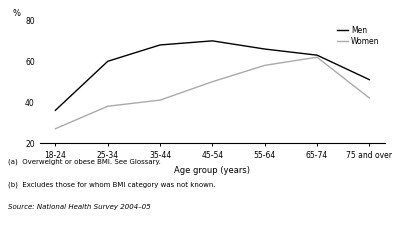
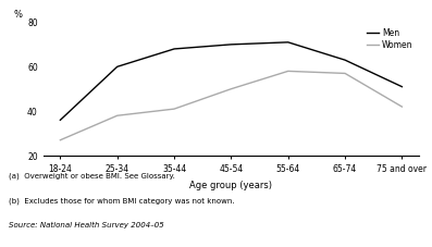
Men/55-64: 66 -> 71
Women/65-74: 62 -> 57
